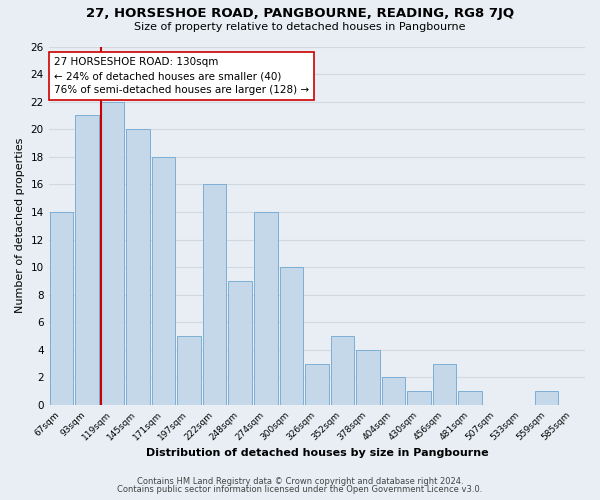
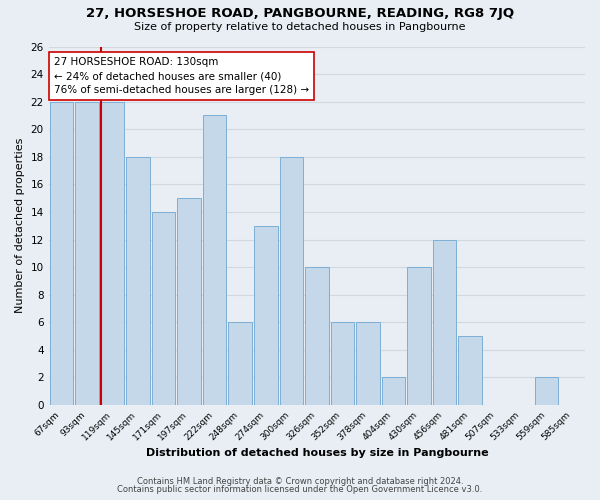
67sqm: 14 -> 22
93sqm: 21 -> 22
145sqm: 20 -> 18
171sqm: 18 -> 14
197sqm: 5 -> 15
222sqm: 16 -> 21
248sqm: 9 -> 6
274sqm: 14 -> 13
300sqm: 10 -> 18
326sqm: 3 -> 10
352sqm: 5 -> 6
378sqm: 4 -> 6
430sqm: 1 -> 10
456sqm: 3 -> 12
481sqm: 1 -> 5
559sqm: 1 -> 2
